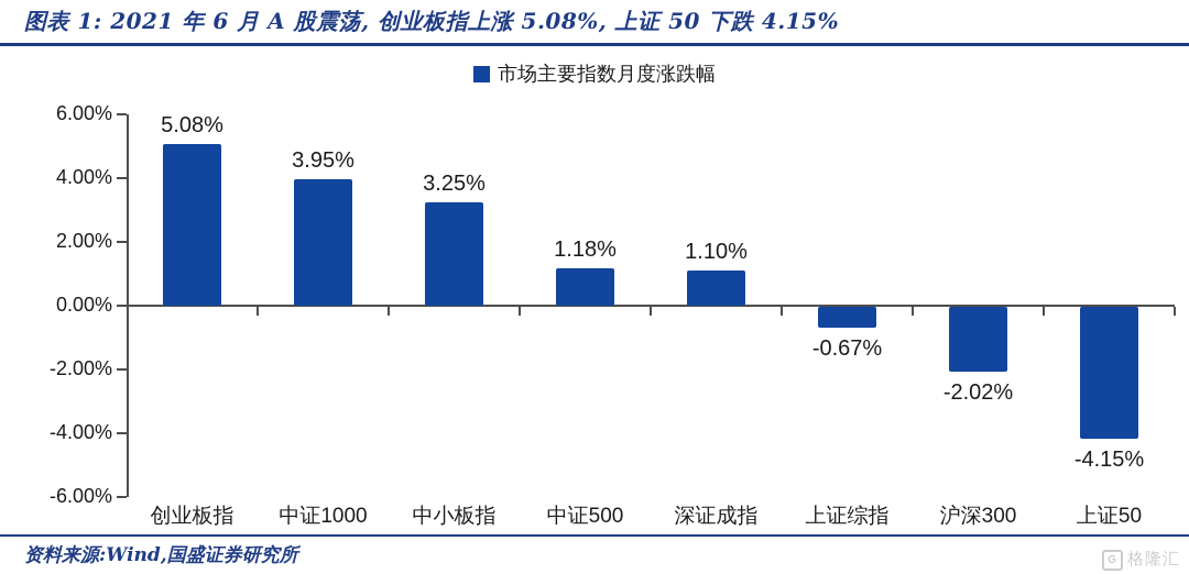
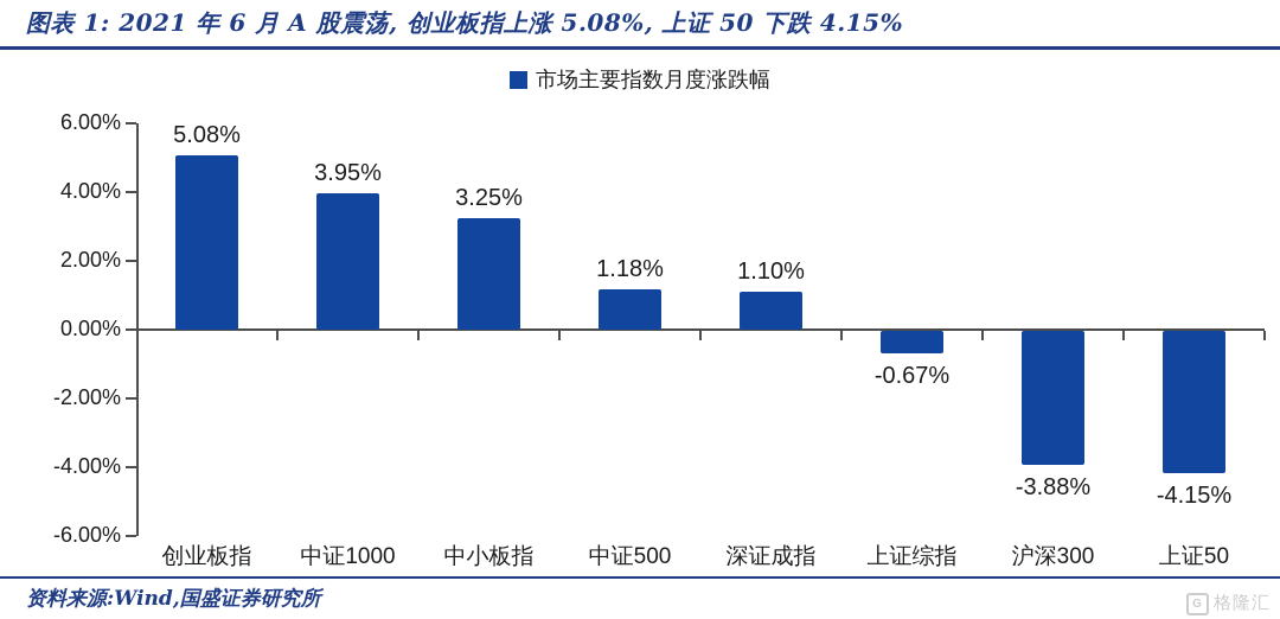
沪深300: -2.02% -> -3.88%
